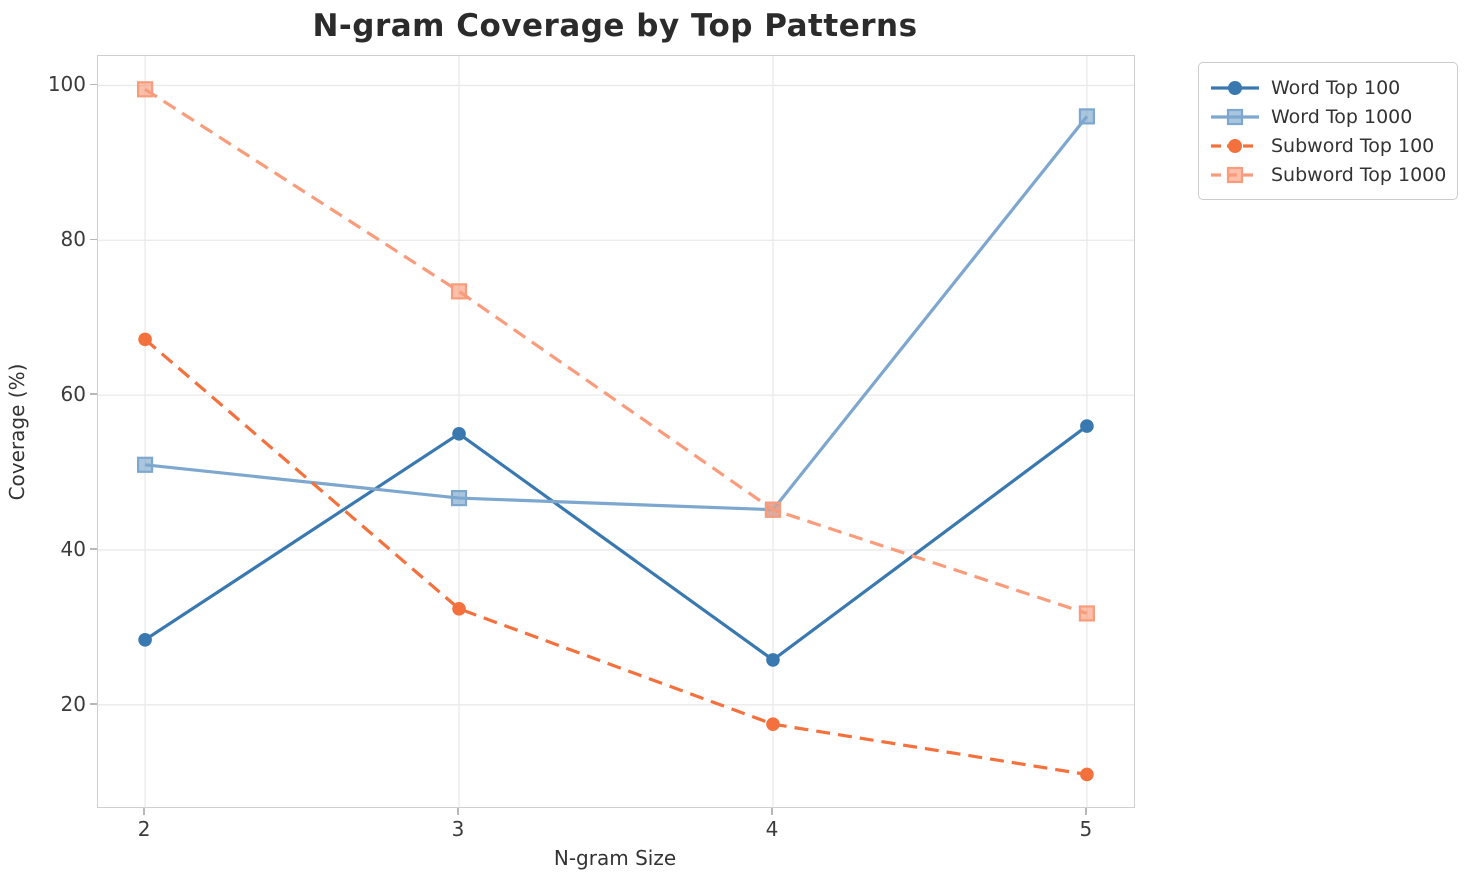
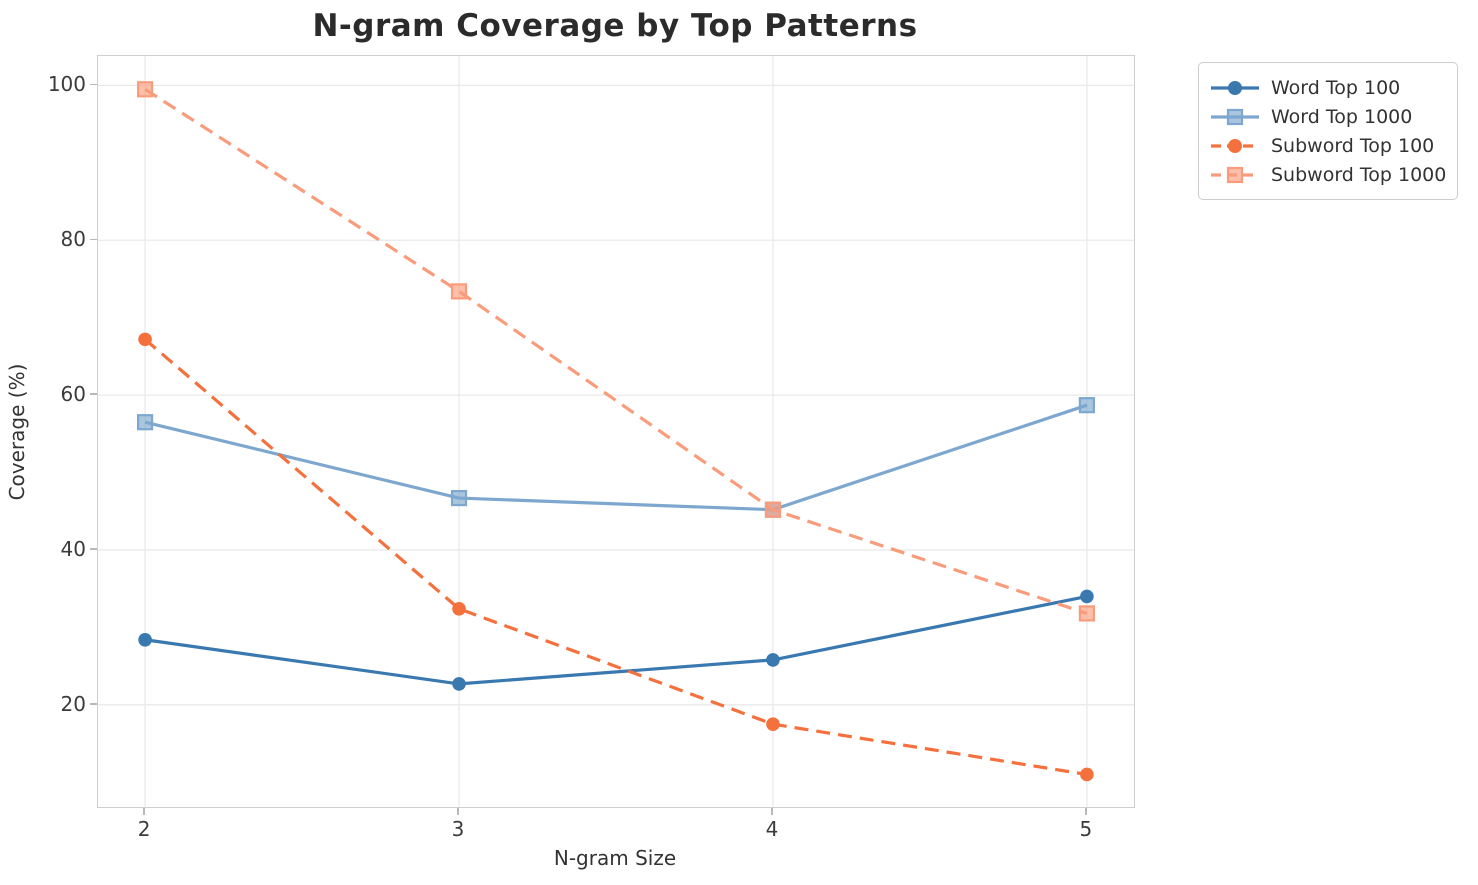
Word Top 1000/2: 51 -> 56
Word Top 100/3: 55 -> 23
Word Top 100/5: 56 -> 34
Word Top 1000/5: 96 -> 59
